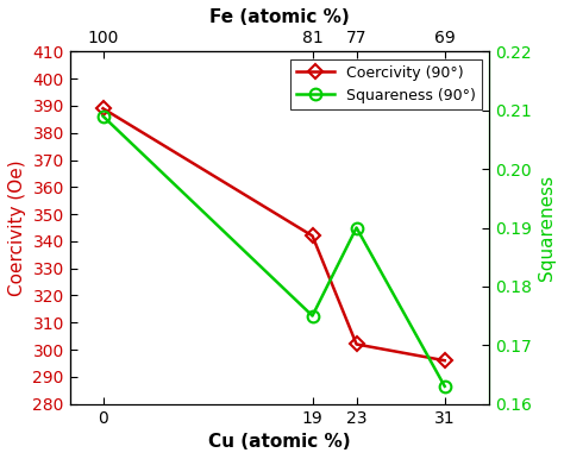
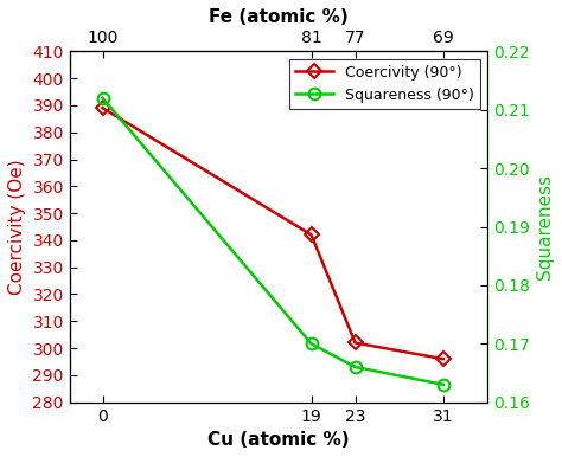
Squareness (90°)/0: 0.209 -> 0.212
Squareness (90°)/19: 0.175 -> 0.170
Squareness (90°)/23: 0.190 -> 0.166
